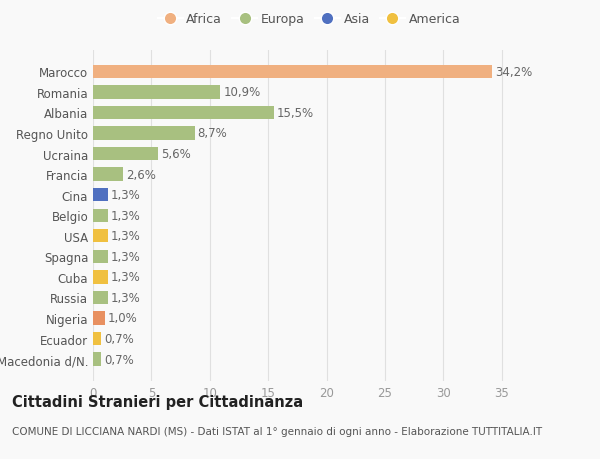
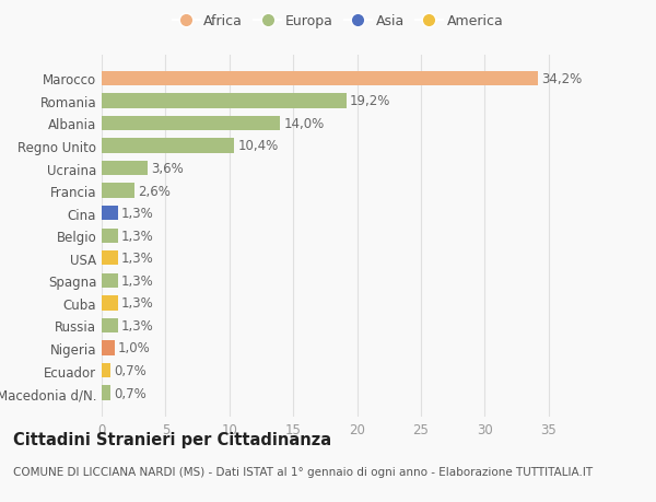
Romania: 10,9% -> 19,2%
Albania: 15,5% -> 14,0%
Regno Unito: 8,7% -> 10,4%
Ucraina: 5,6% -> 3,6%
